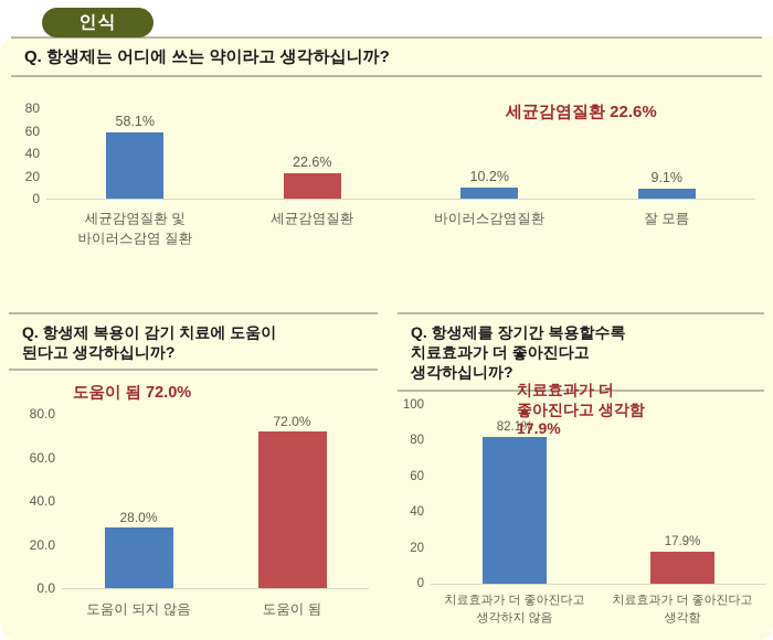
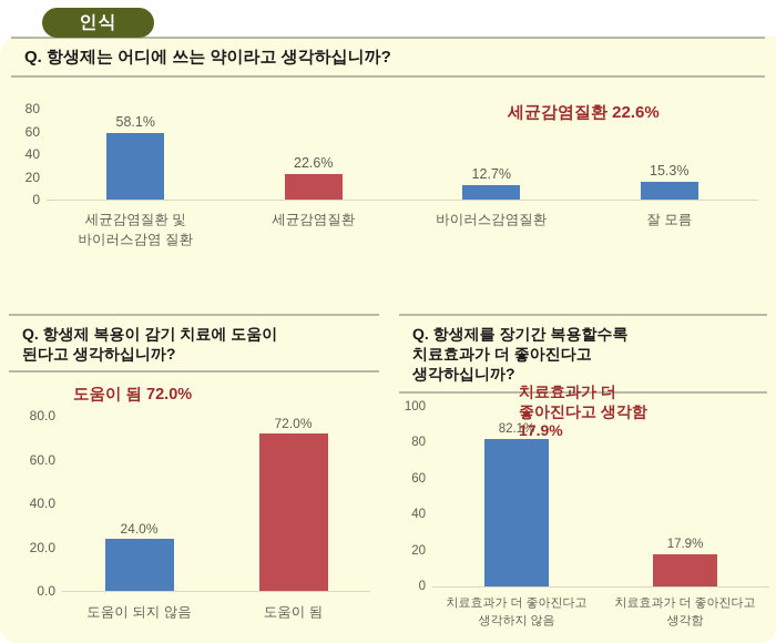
Q. 항생제는 어디에 쓰는 약이라고 생각하십니까?/바이러스감염질환: 10.2% -> 12.7%
Q. 항생제는 어디에 쓰는 약이라고 생각하십니까?/잘 모름: 9.1% -> 15.3%
Q. 항생제 복용이 감기 치료에 도움이 된다고 생각하십니까?/도움이 되지 않음: 28.0% -> 24.0%
